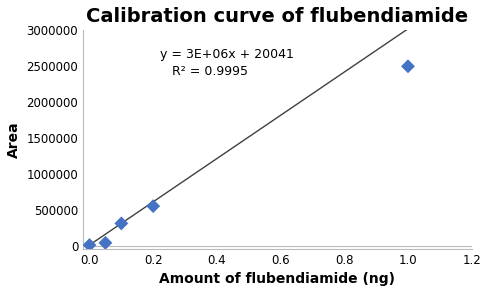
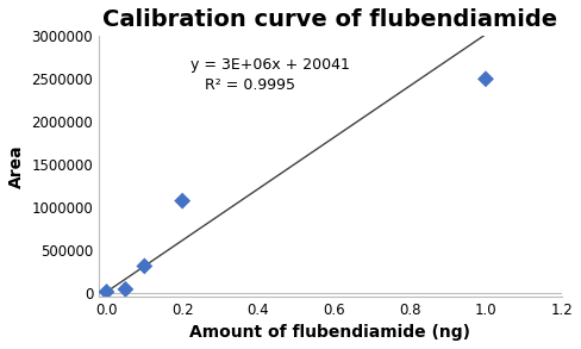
0.2: 560000 -> 1080000
